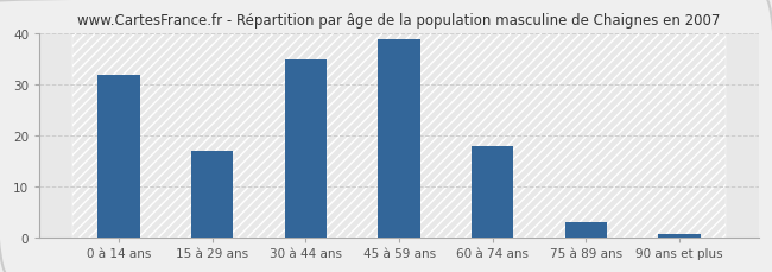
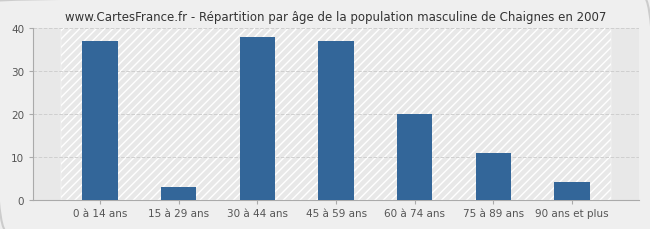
0 à 14 ans: 32.0 -> 37.0
15 à 29 ans: 17.0 -> 3.0
30 à 44 ans: 35.0 -> 38.0
45 à 59 ans: 39.0 -> 37.0
60 à 74 ans: 18.0 -> 20.0
75 à 89 ans: 3.0 -> 11.0
90 ans et plus: 0.5 -> 4.0
